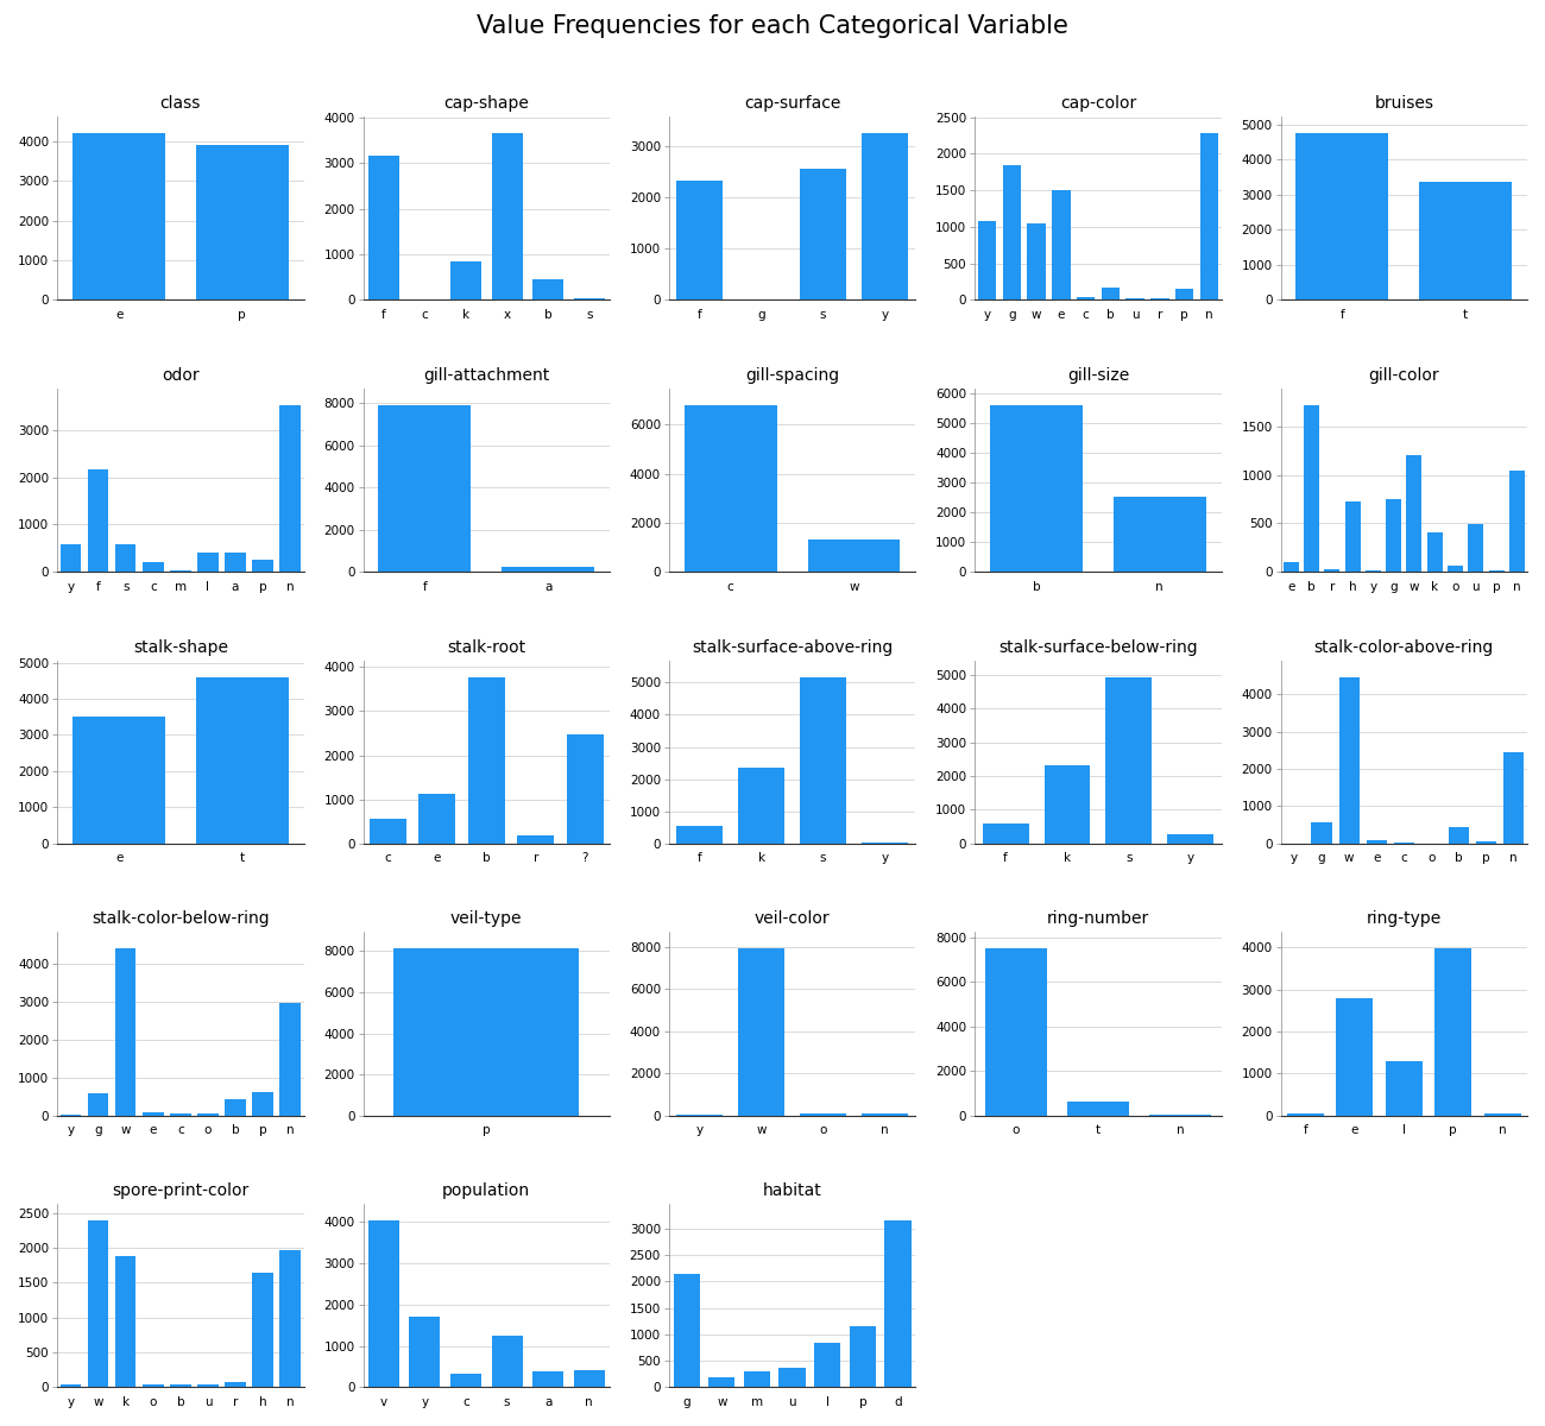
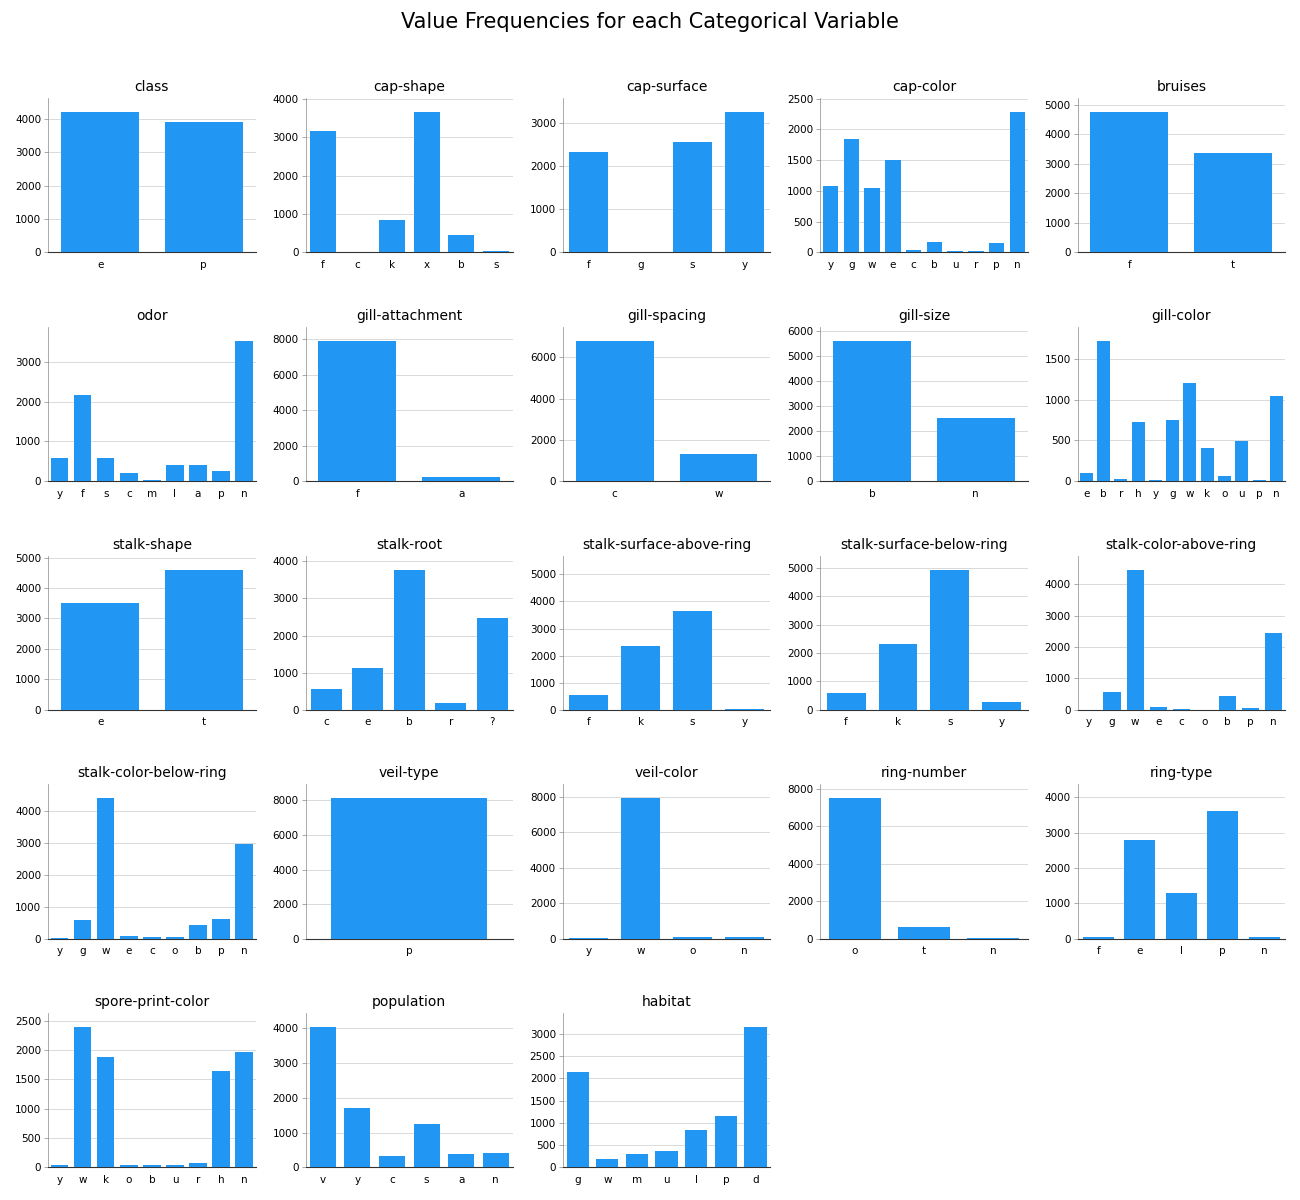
stalk-surface-above-ring/s: 5180 -> 3650
ring-type/p: 3970 -> 3600
